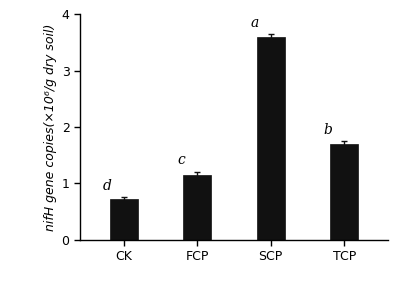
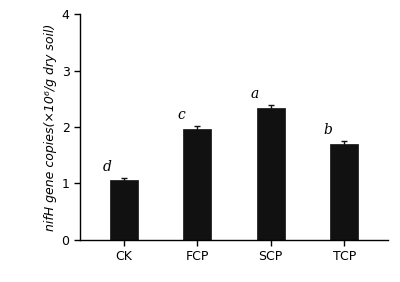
CK: 0.72 -> 1.06
FCP: 1.15 -> 1.96
SCP: 3.60 -> 2.34
